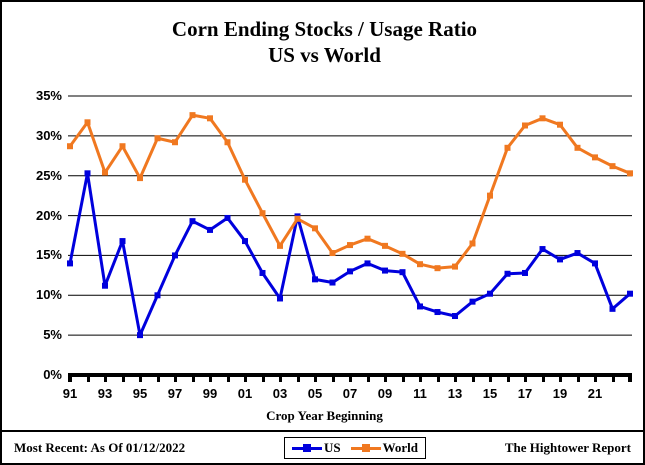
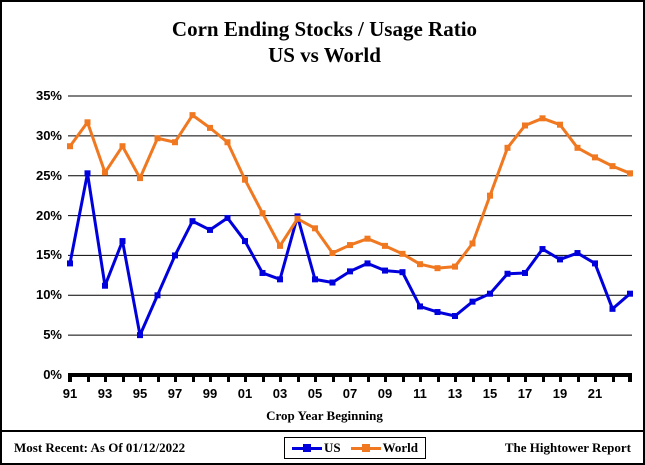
World/99: 32% -> 31%
US/03: 10% -> 12%
